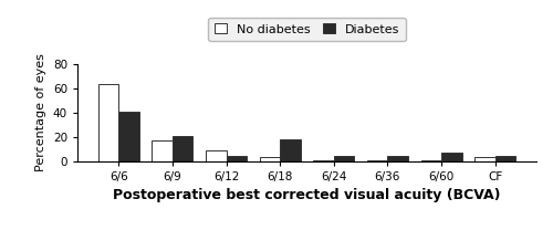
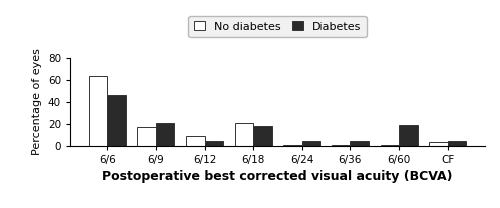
Diabetes/6/6: 41 -> 46
No diabetes/6/18: 3 -> 21
Diabetes/6/60: 7 -> 19
